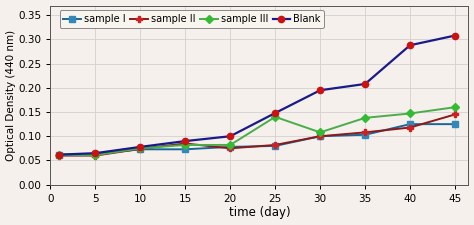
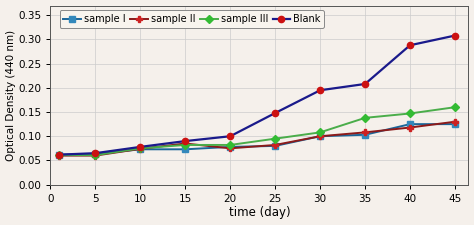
sample III/25: 0.140 -> 0.095
sample II/45: 0.145 -> 0.130
